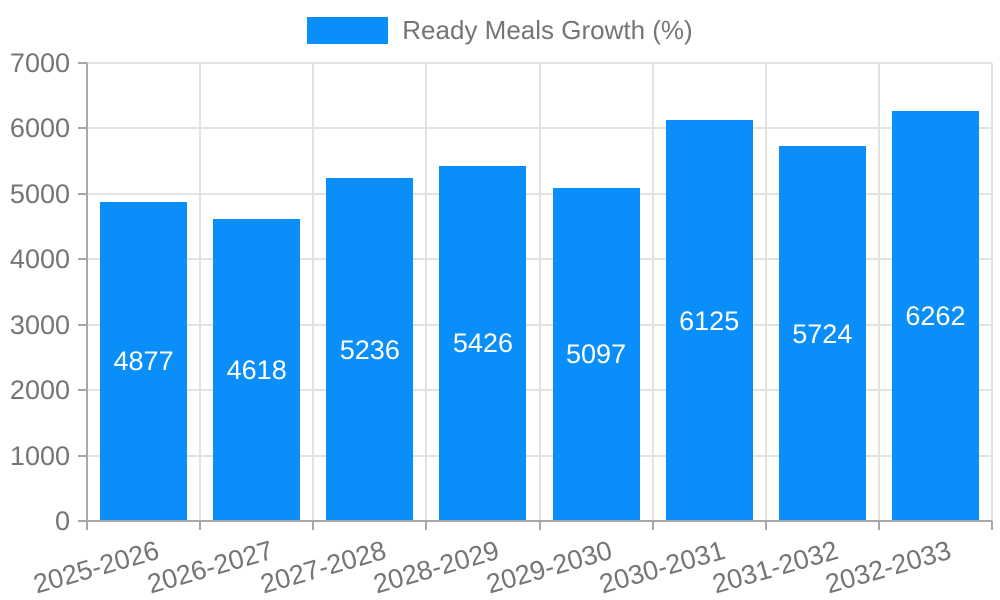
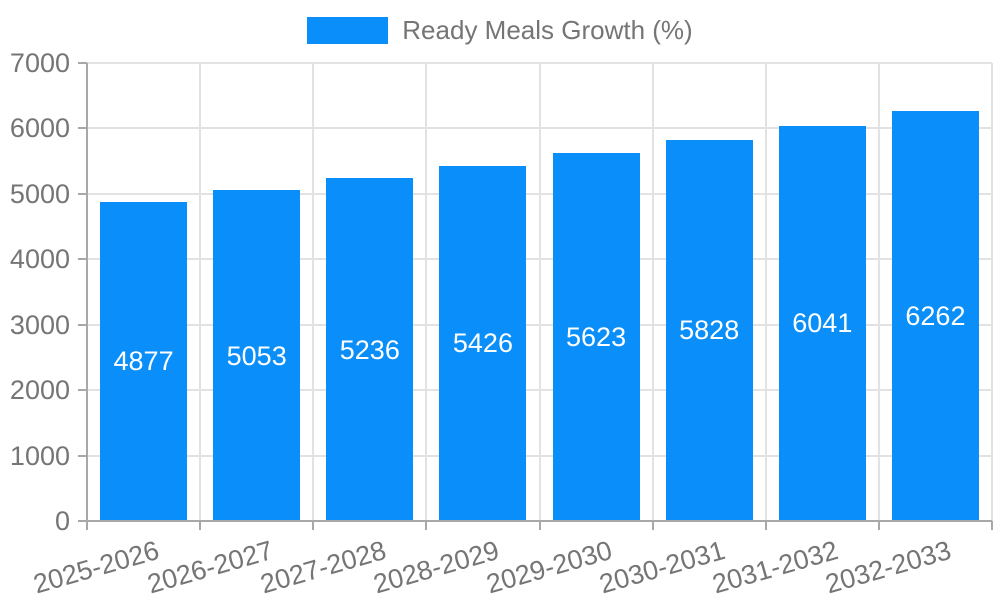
2026-2027: 4618 -> 5053
2029-2030: 5097 -> 5623
2030-2031: 6125 -> 5828
2031-2032: 5724 -> 6041
